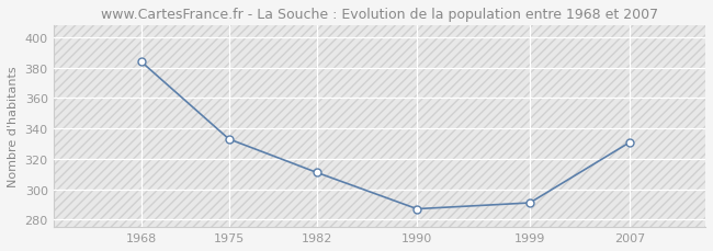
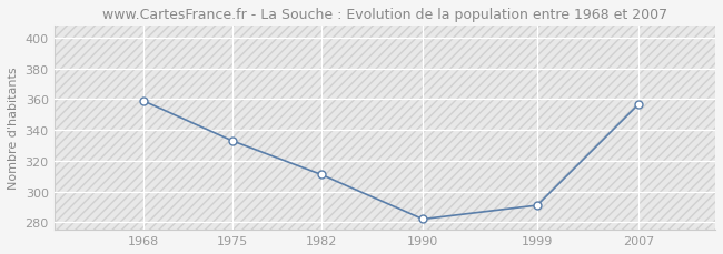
1968: 384 -> 359
1990: 287 -> 282
2007: 331 -> 357
